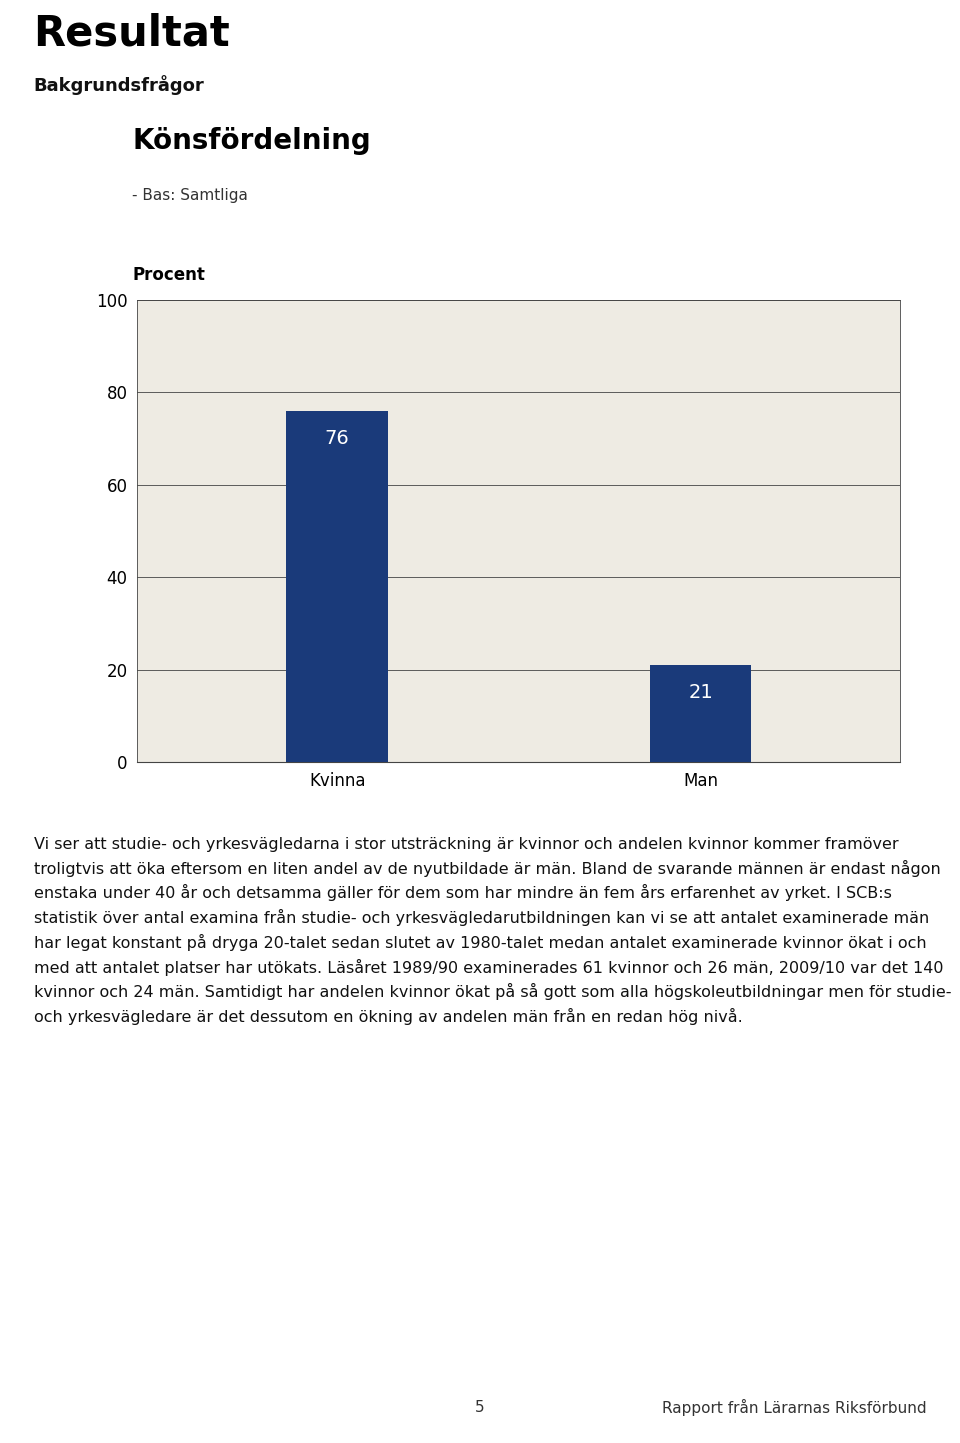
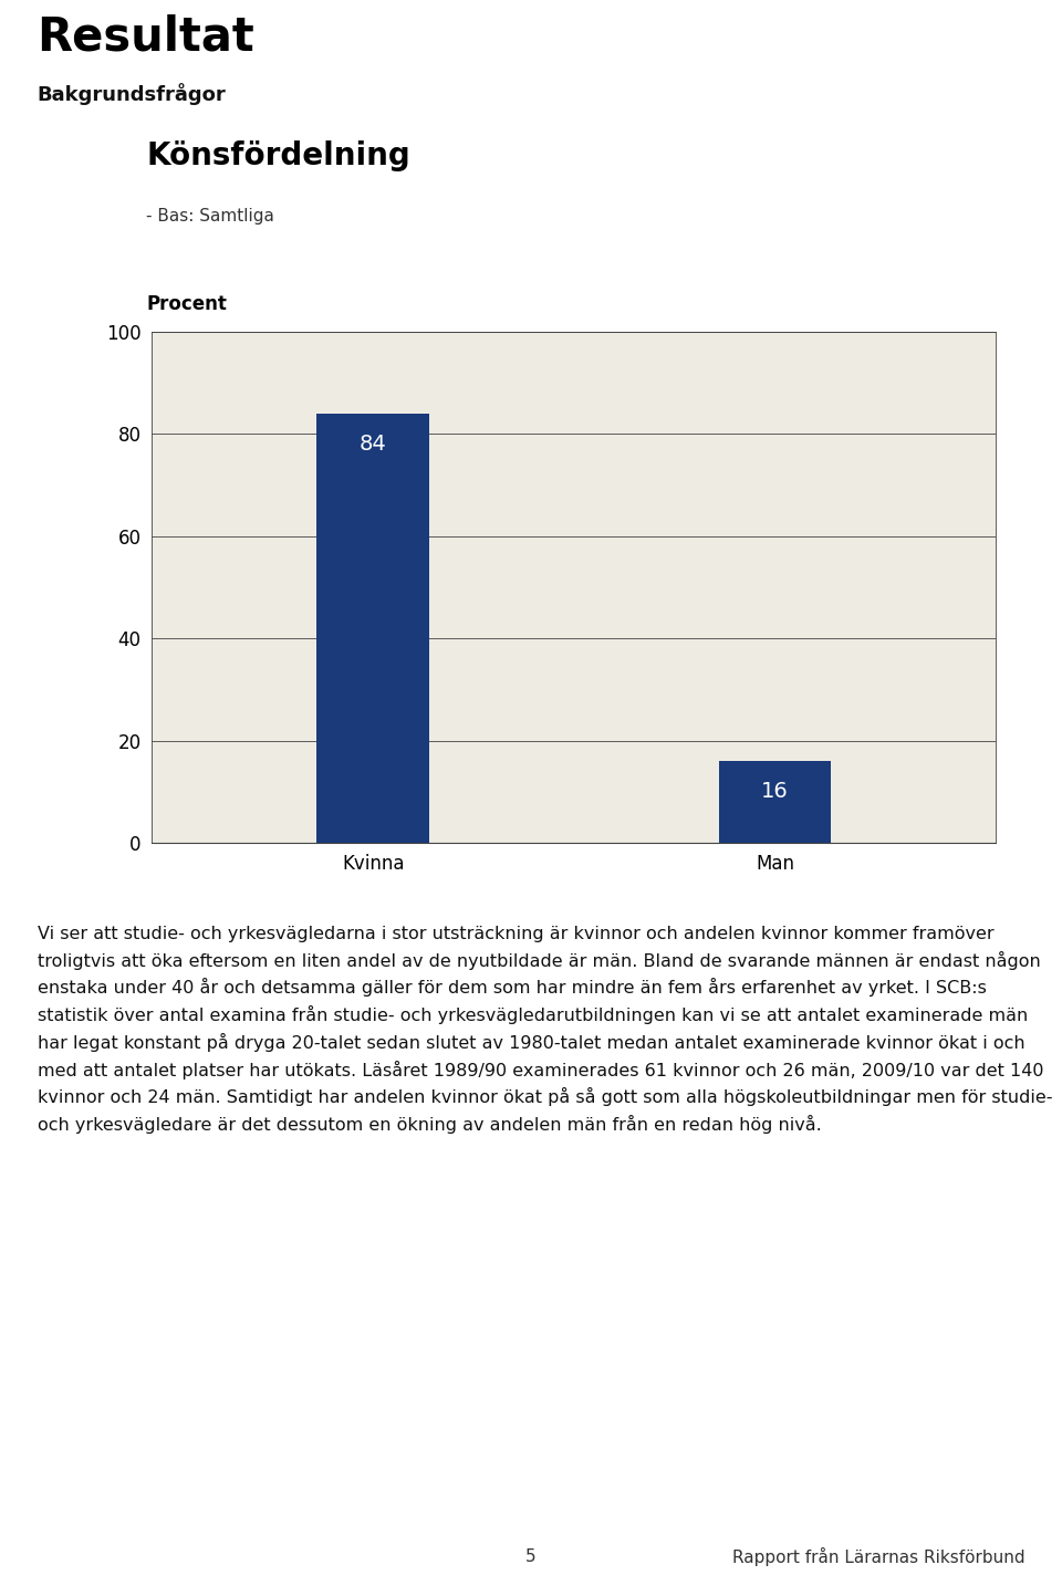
Kvinna: 76 -> 84
Man: 21 -> 16
